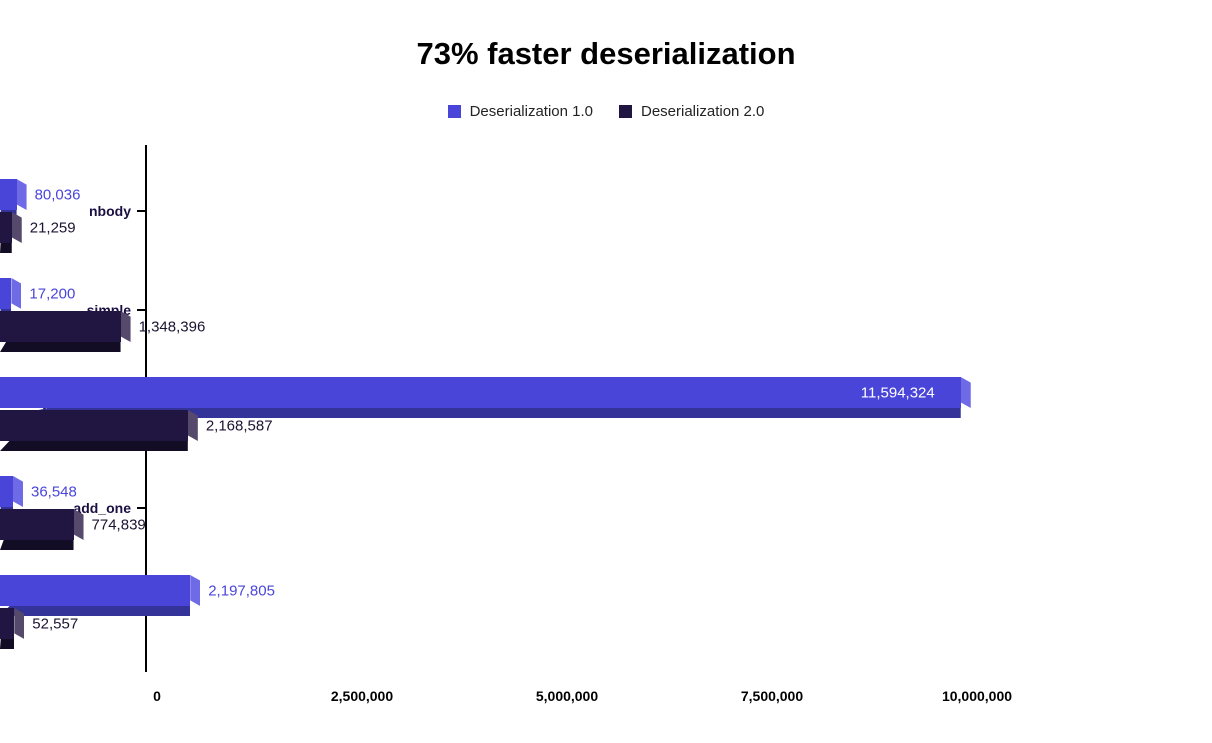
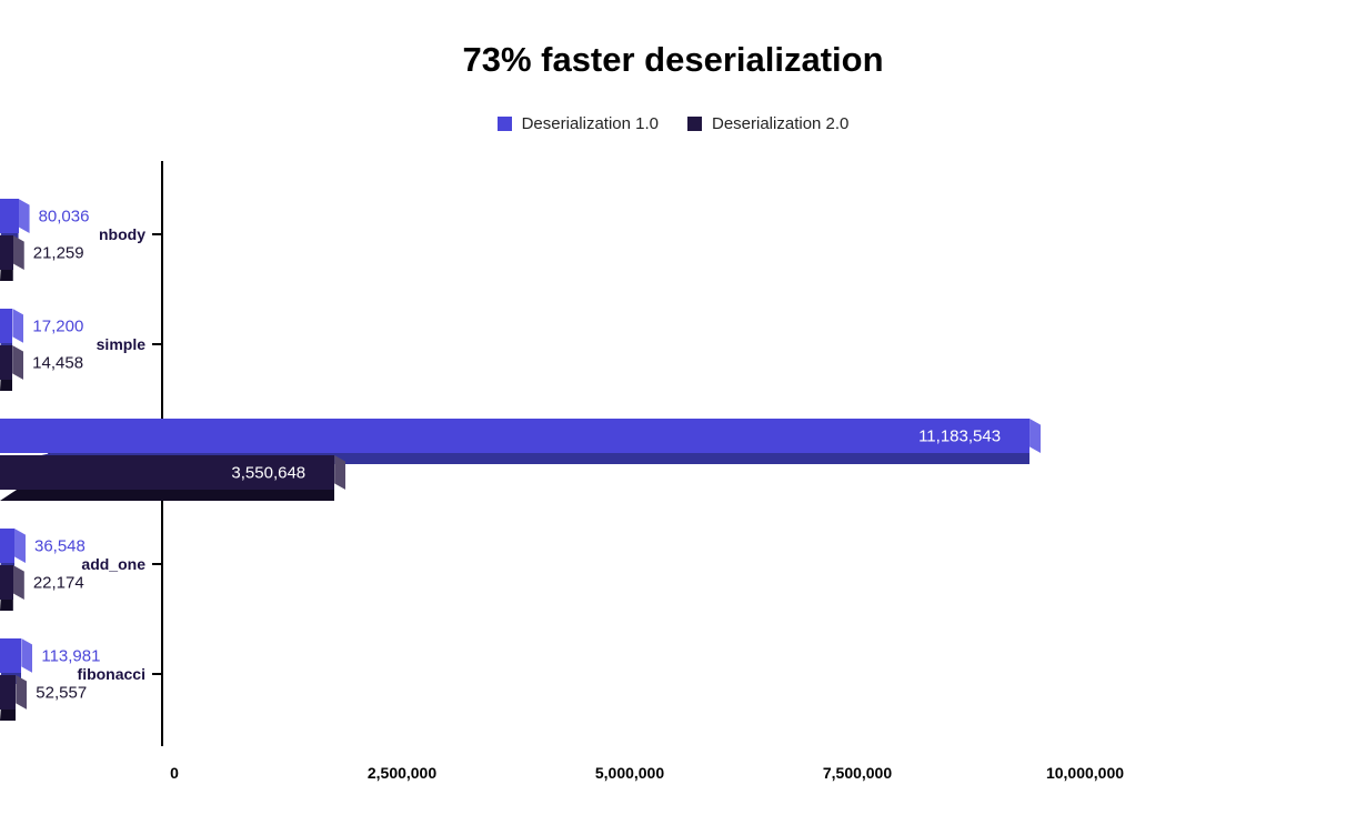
Deserialization 2.0/simple: 1,348,396 -> 14,458
Deserialization 1.0/mruby_script: 11,594,324 -> 11,183,543
Deserialization 2.0/mruby_script: 2,168,587 -> 3,550,648
Deserialization 2.0/add_one: 774,839 -> 22,174
Deserialization 1.0/fibonacci: 2,197,805 -> 113,981
